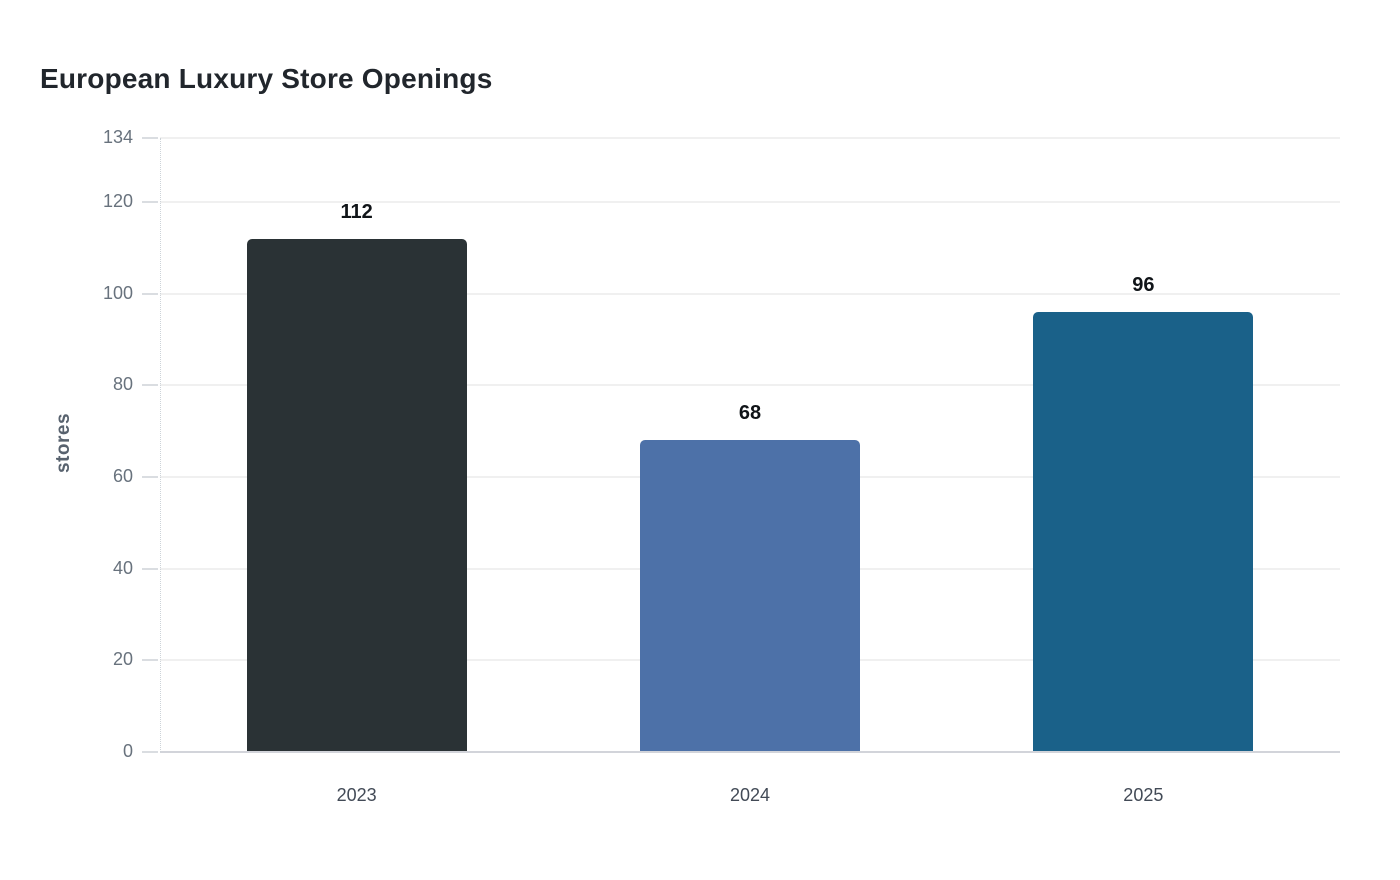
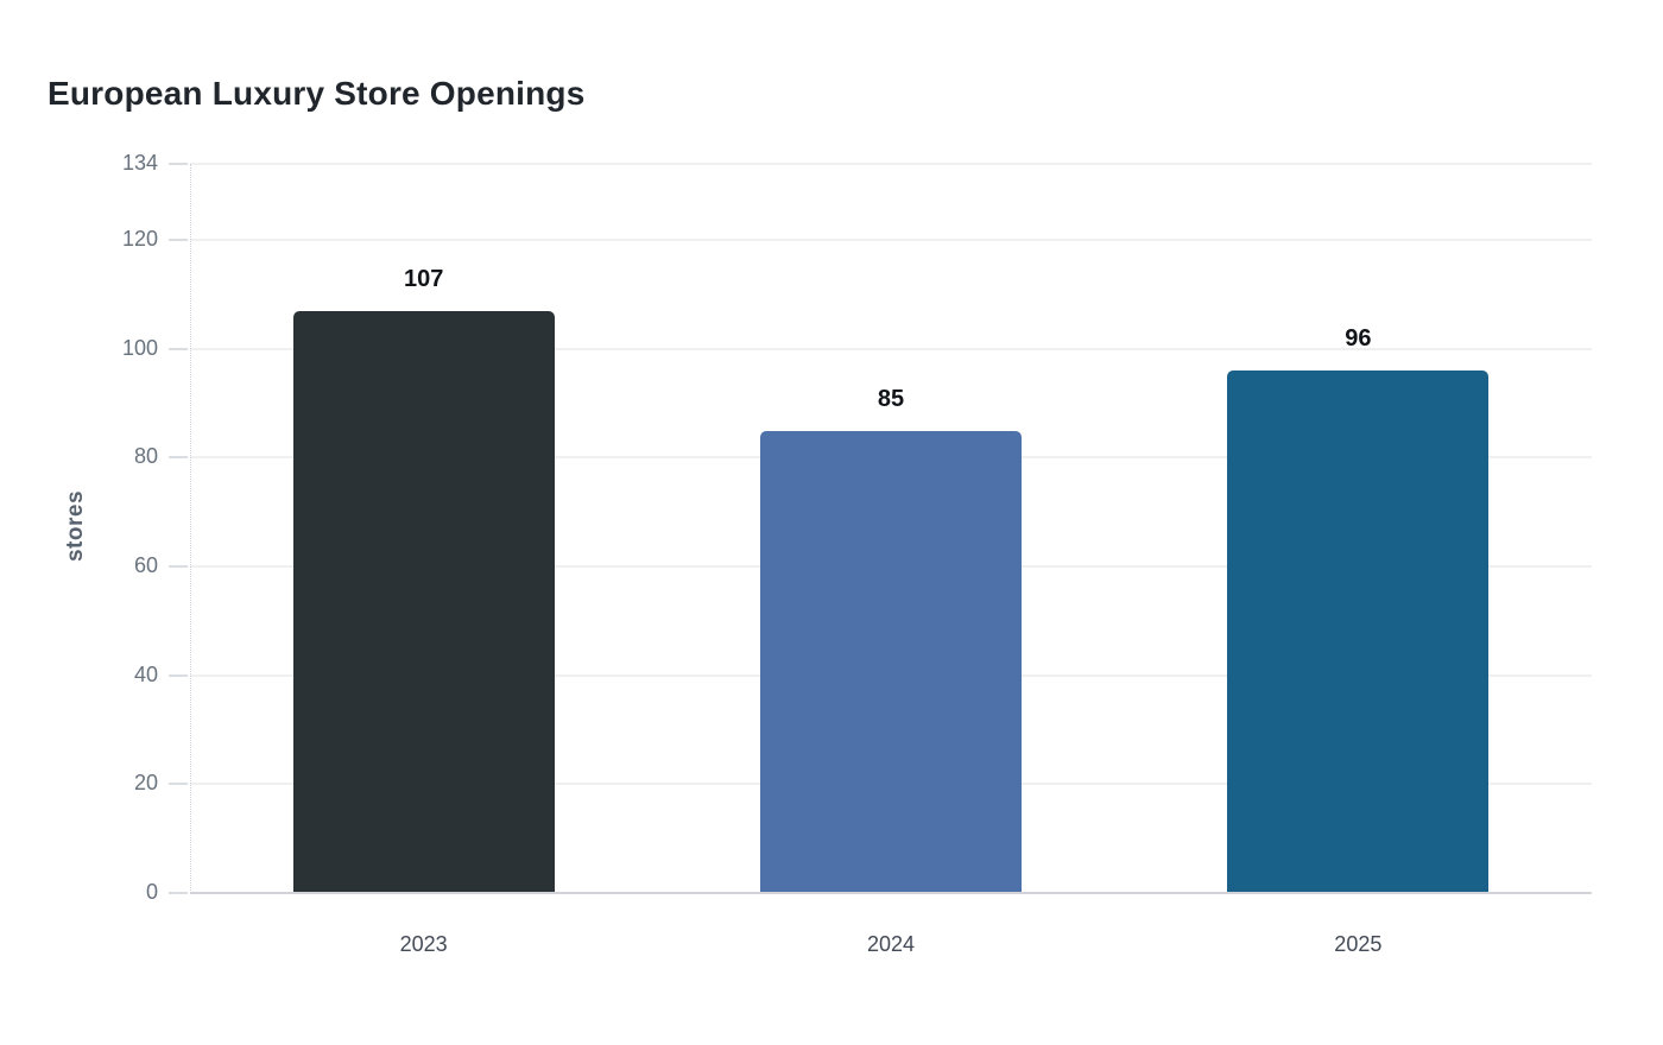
2023: 112 -> 107
2024: 68 -> 85
